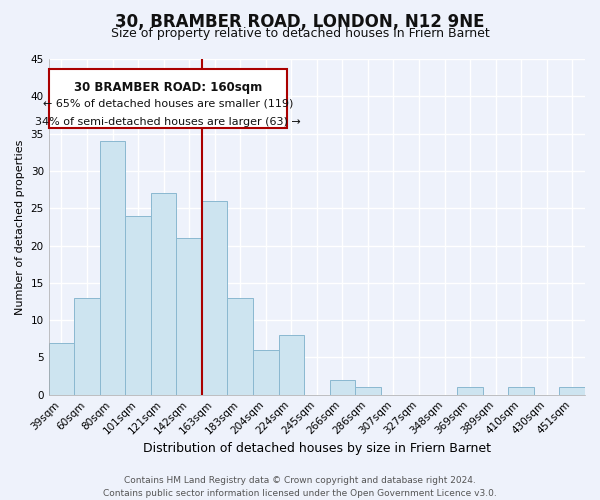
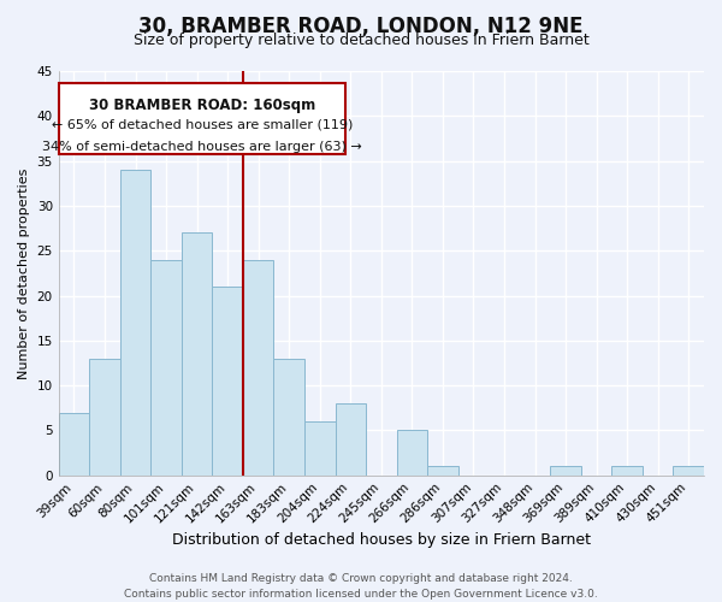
163sqm: 26 -> 24
266sqm: 2 -> 5
